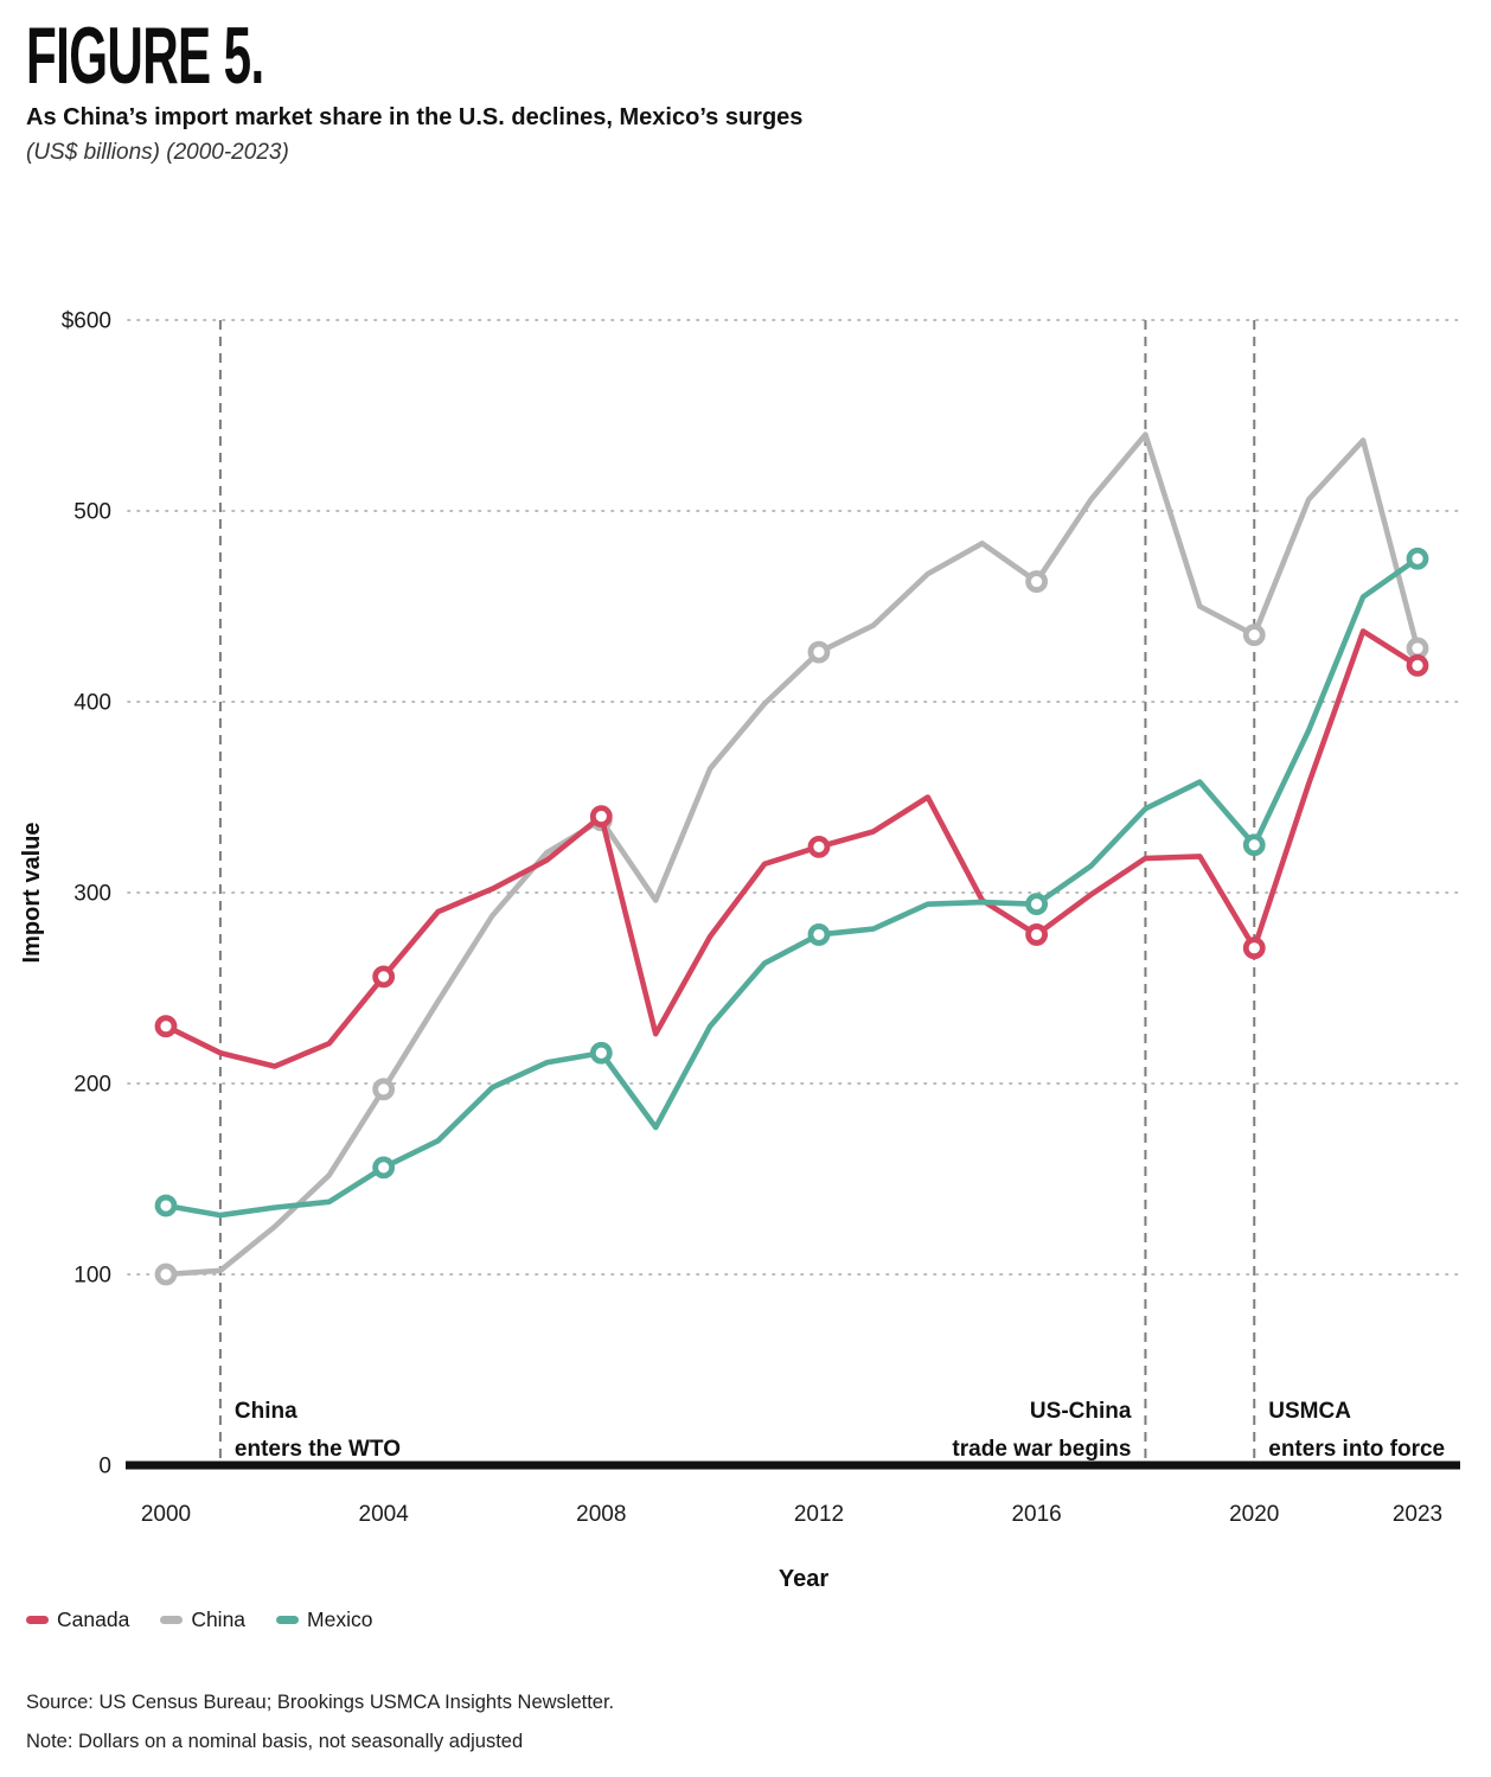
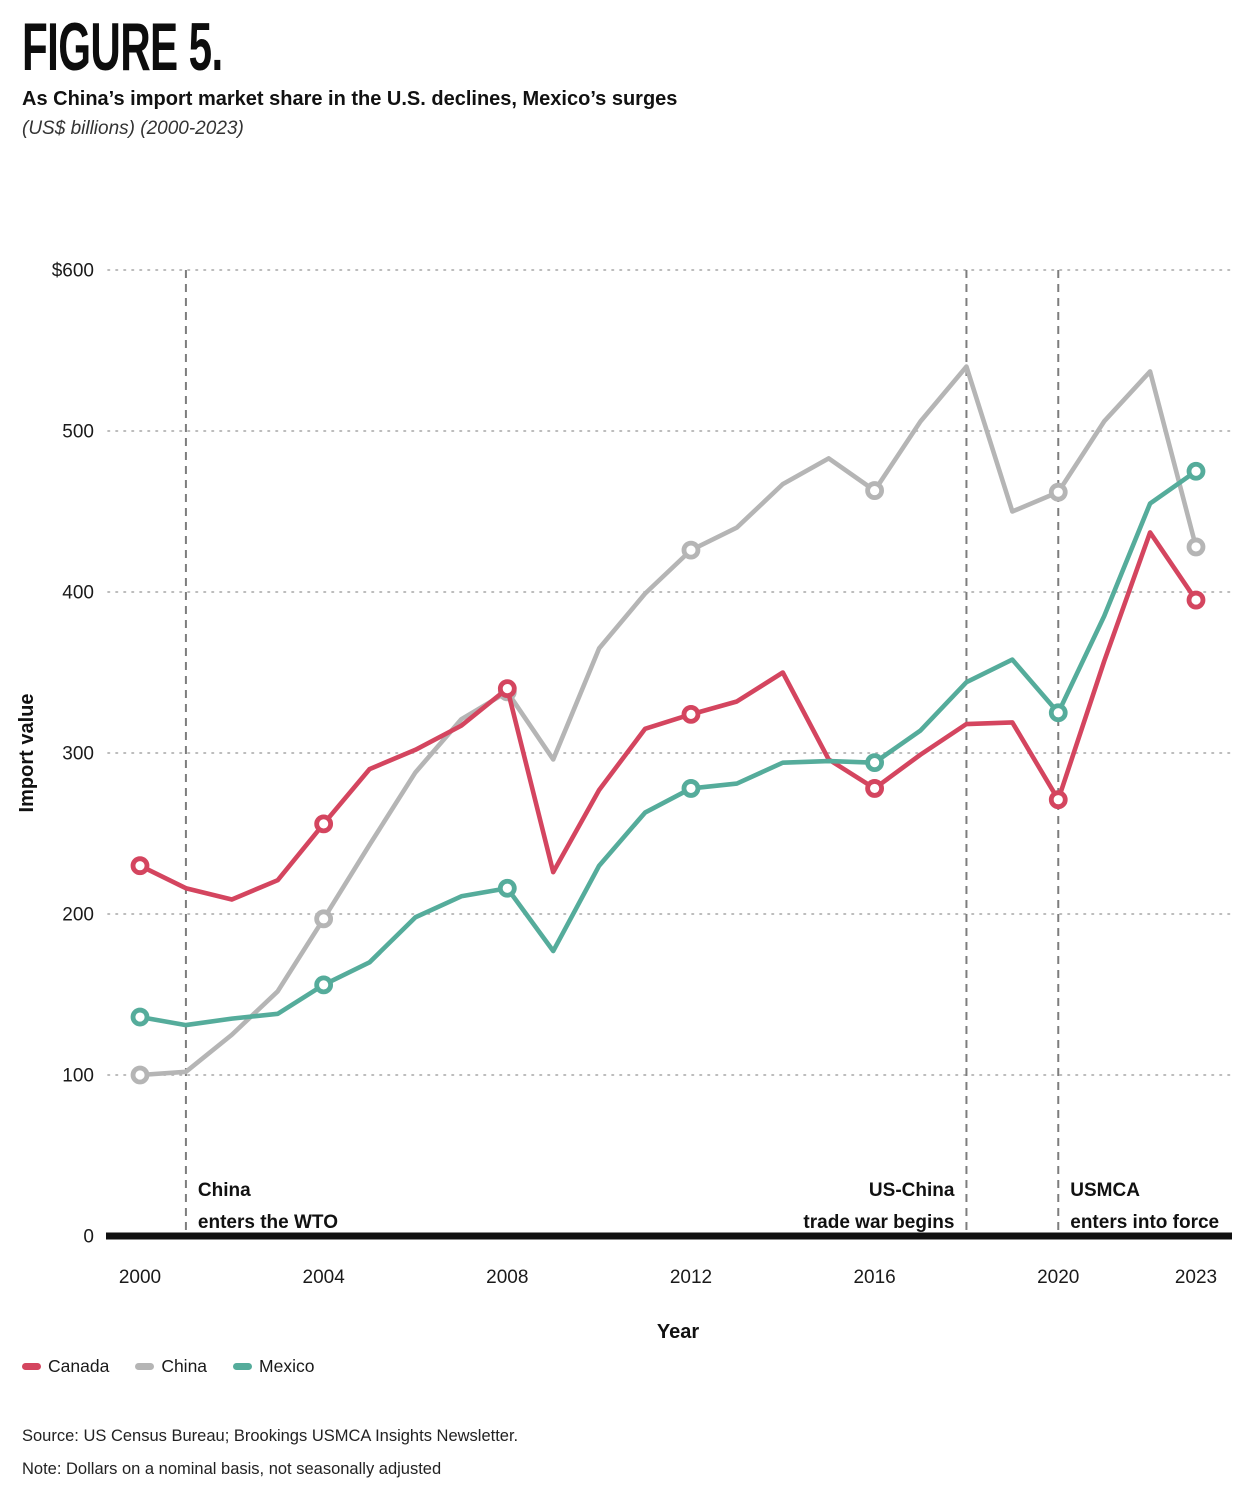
China/2020: $435 -> $462
Canada/2023: $419 -> $395
